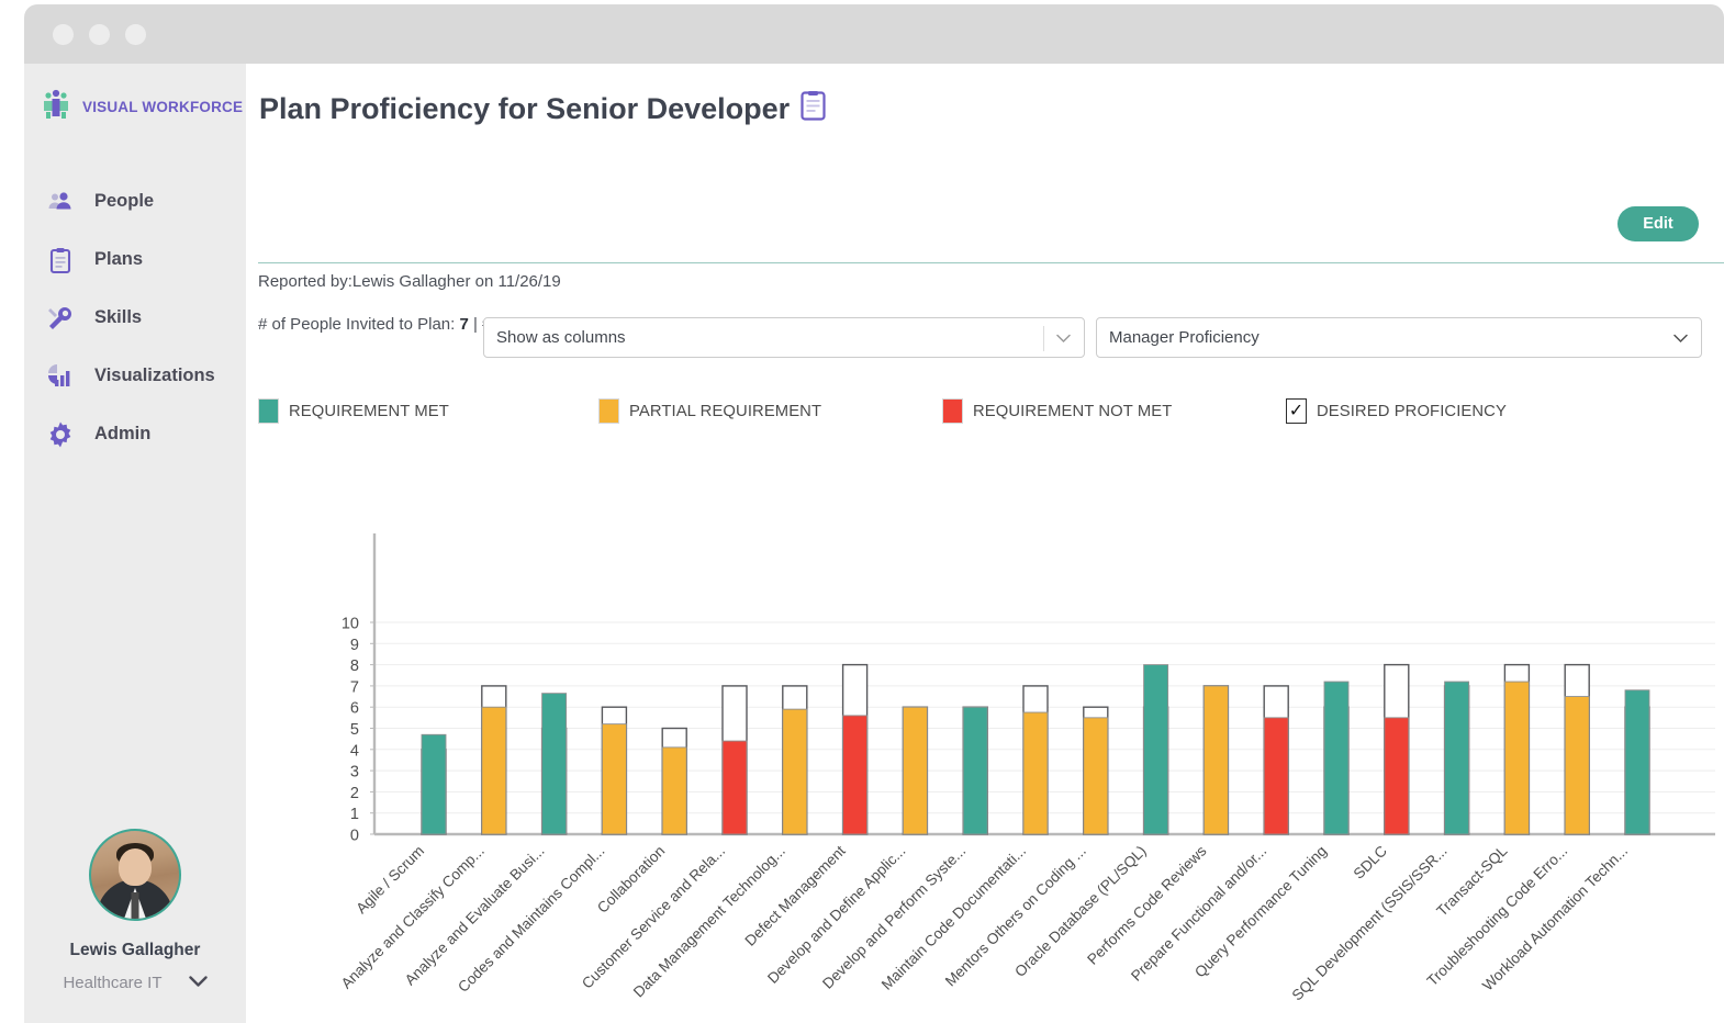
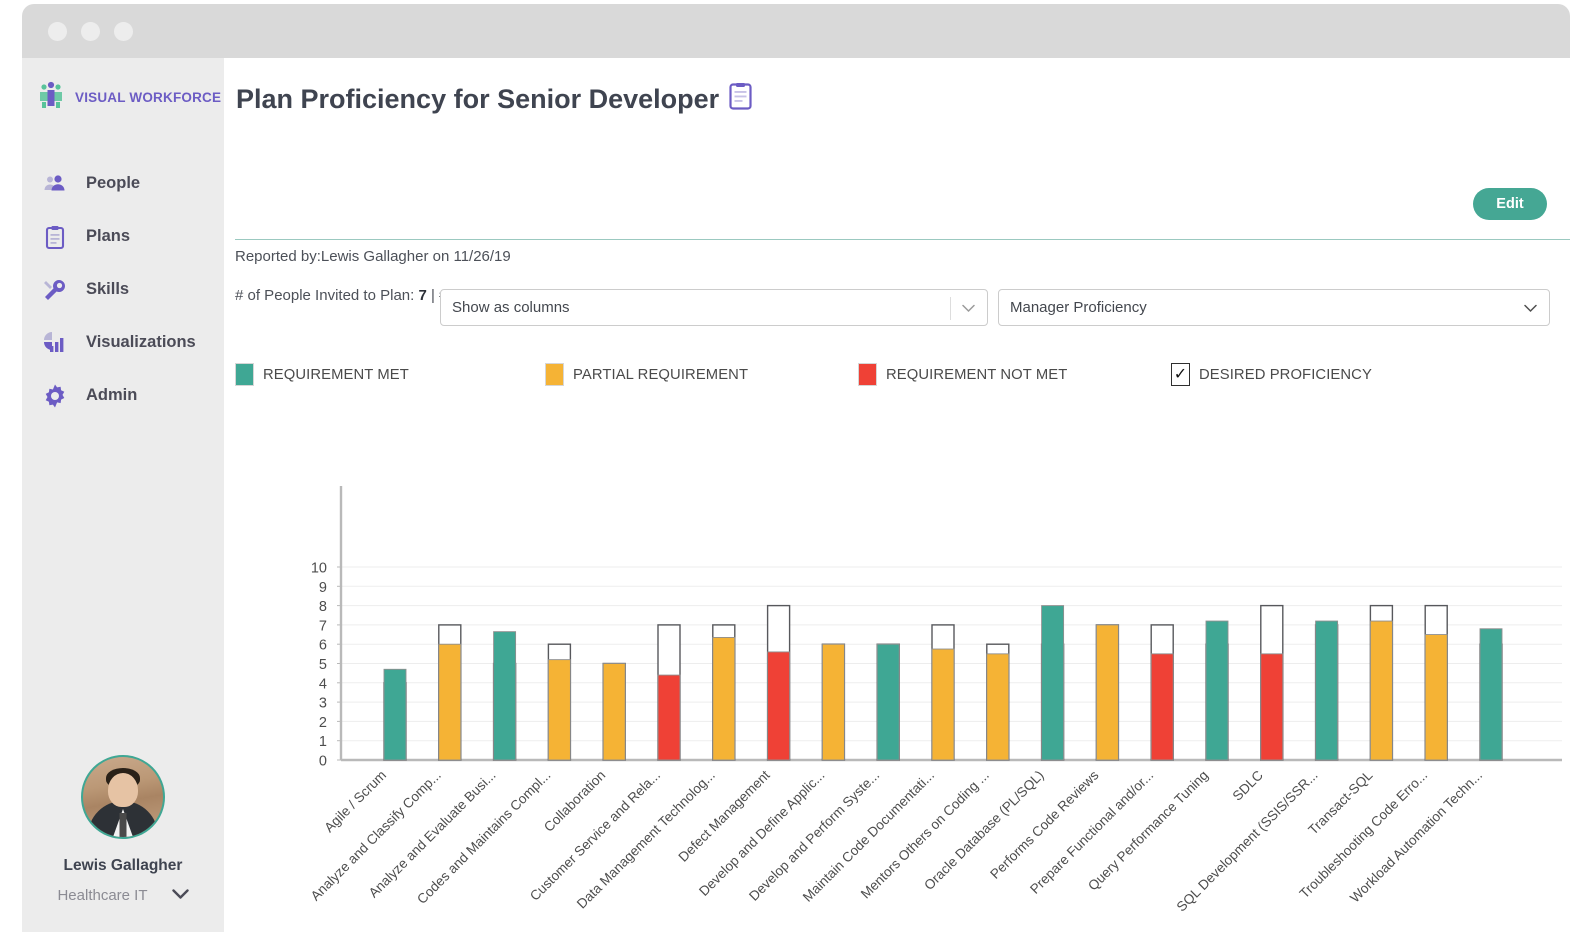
Manager Proficiency/Collaboration: 4.1 -> 5.0
Manager Proficiency/Data Management Technolog...: 5.9 -> 6.3
